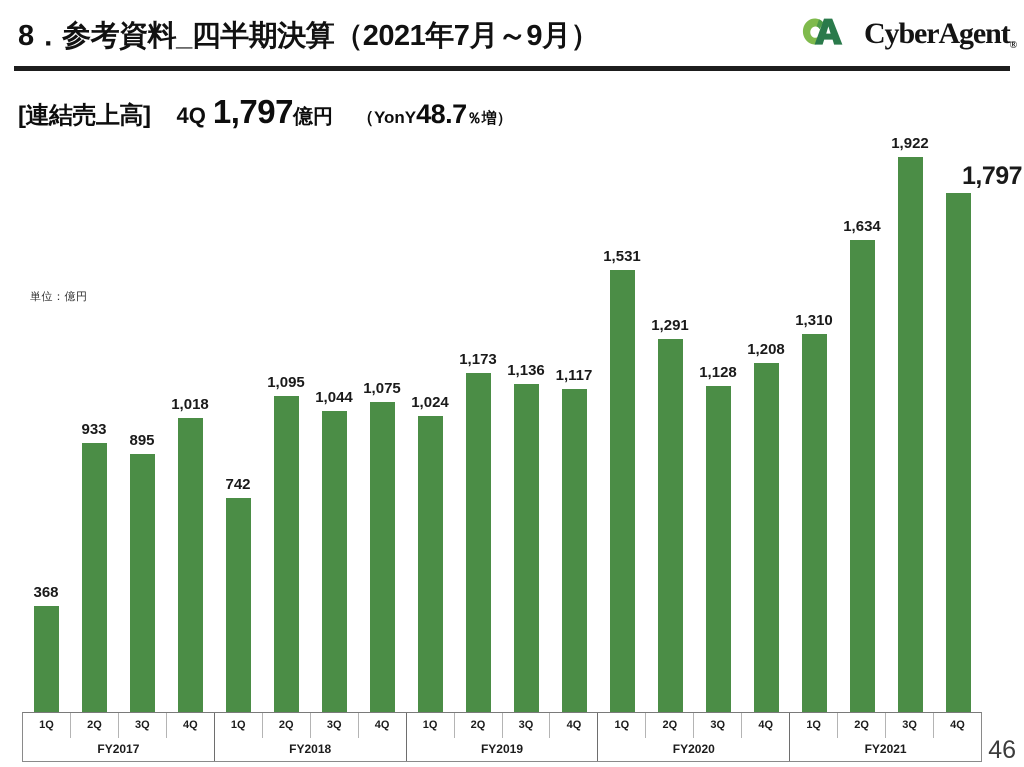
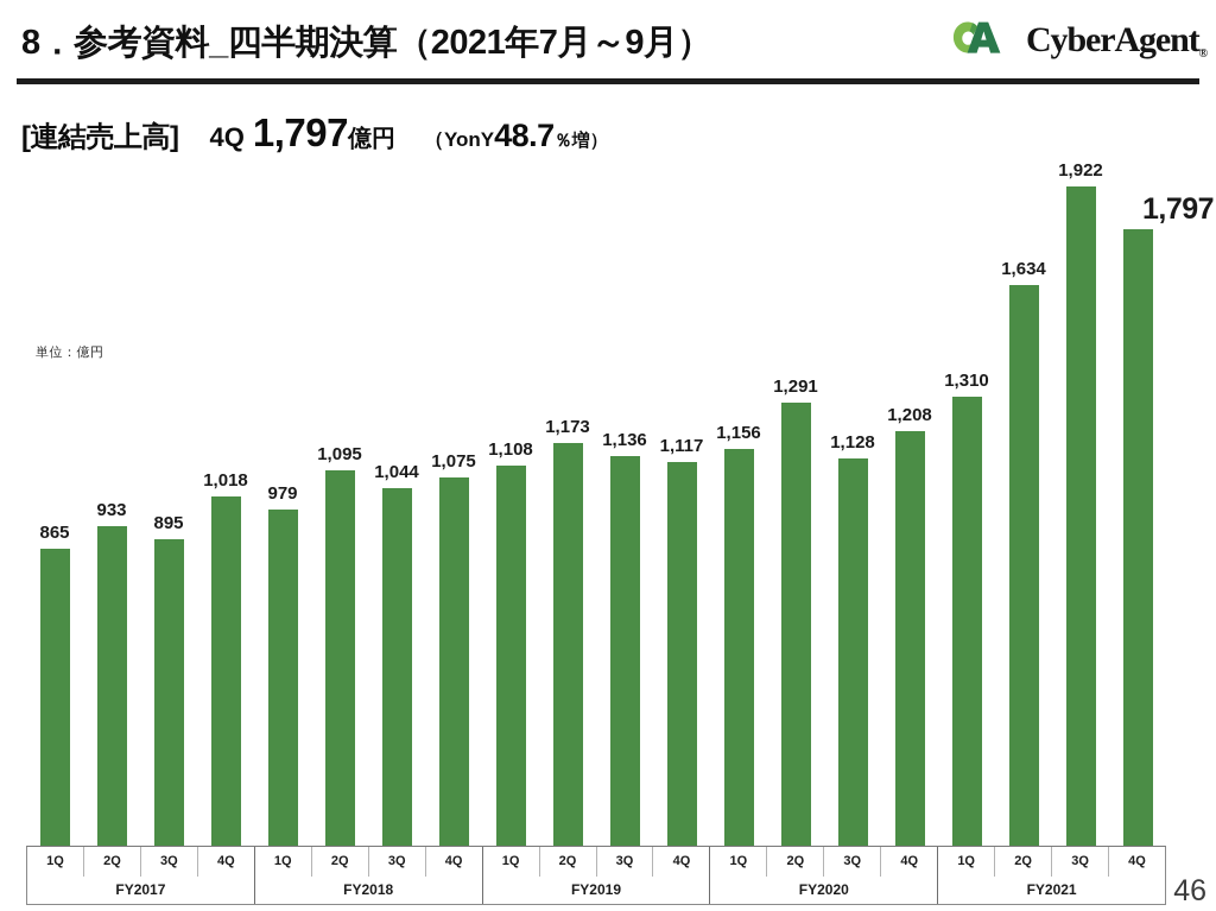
FY2017 1Q: 368 -> 865
FY2018 1Q: 742 -> 979
FY2019 1Q: 1,024 -> 1,108
FY2020 1Q: 1,531 -> 1,156
